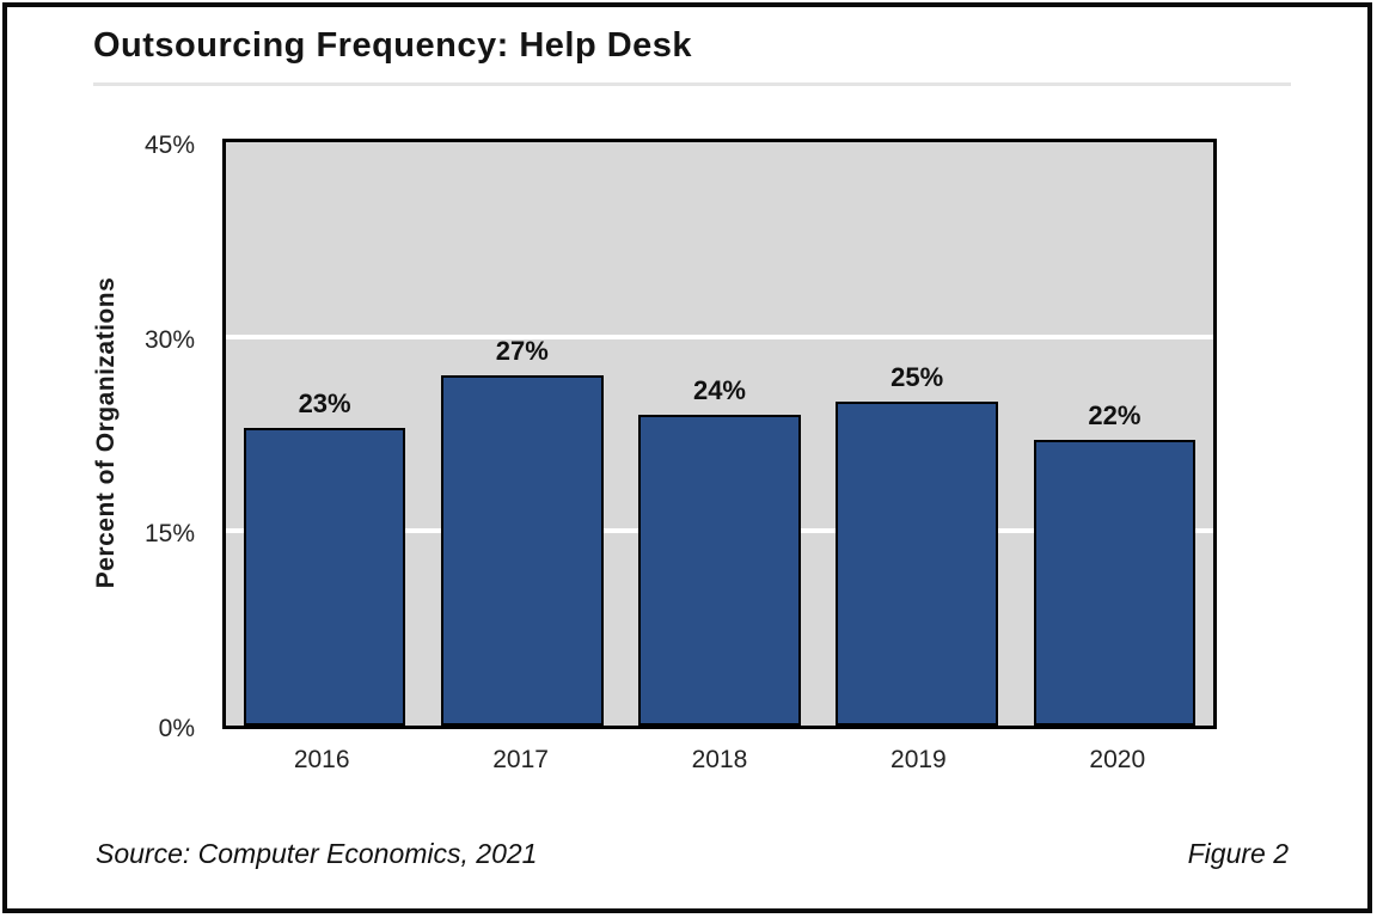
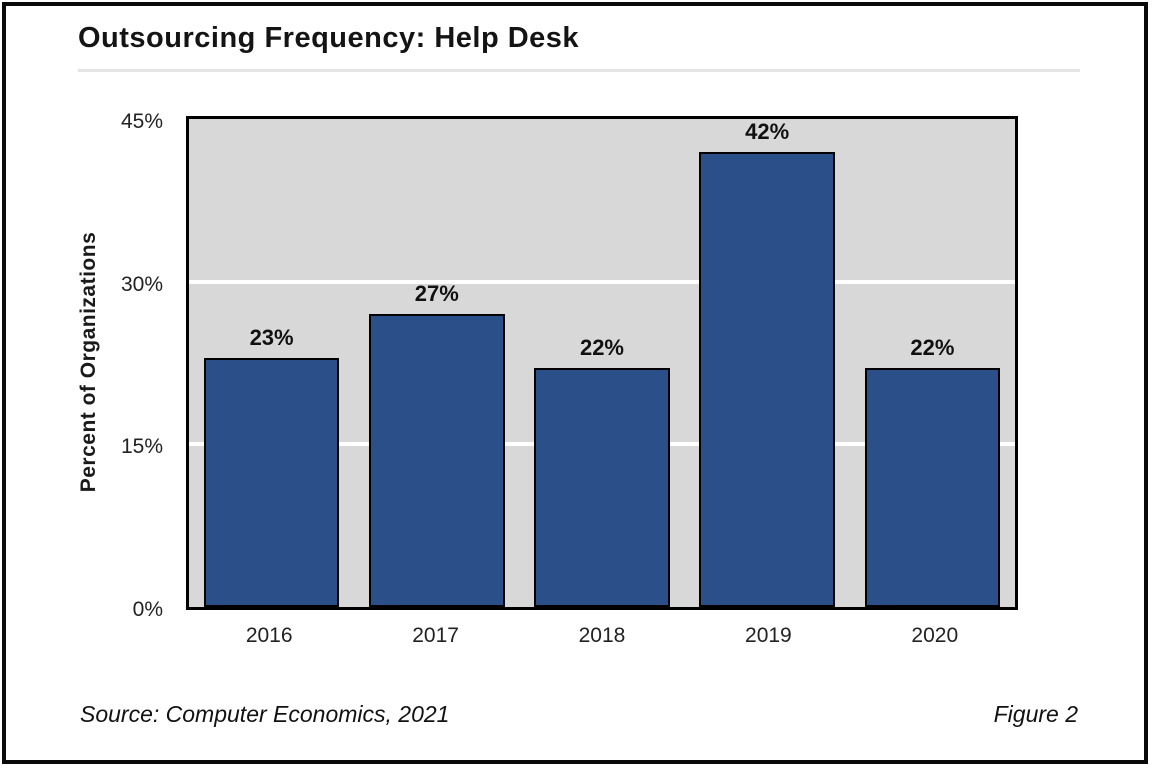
2018: 24% -> 22%
2019: 25% -> 42%
